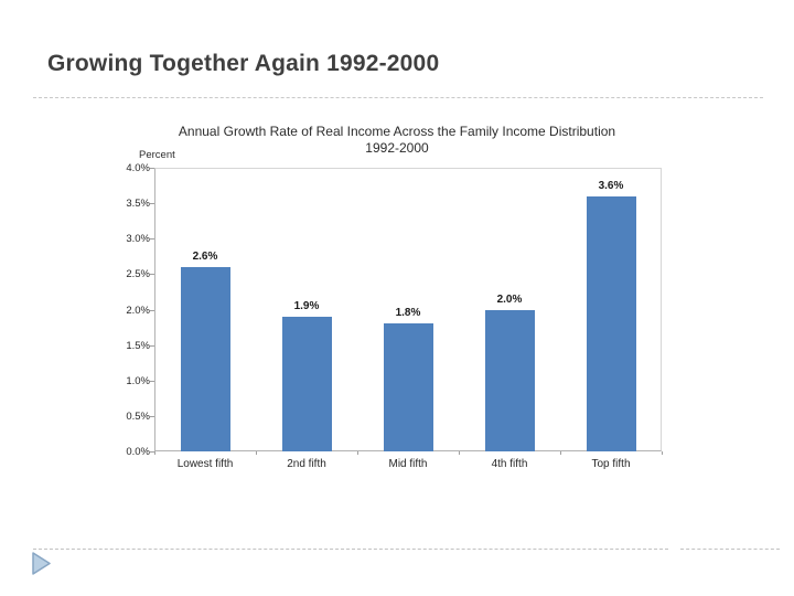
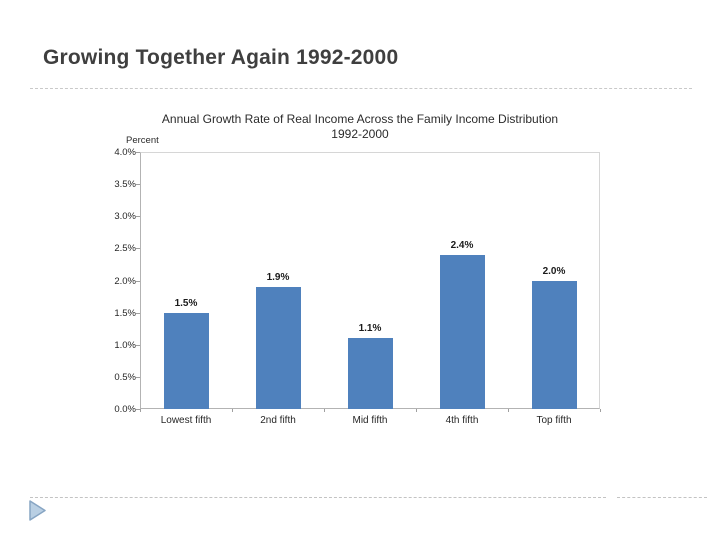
Lowest fifth: 2.6% -> 1.5%
Mid fifth: 1.8% -> 1.1%
4th fifth: 2.0% -> 2.4%
Top fifth: 3.6% -> 2.0%
